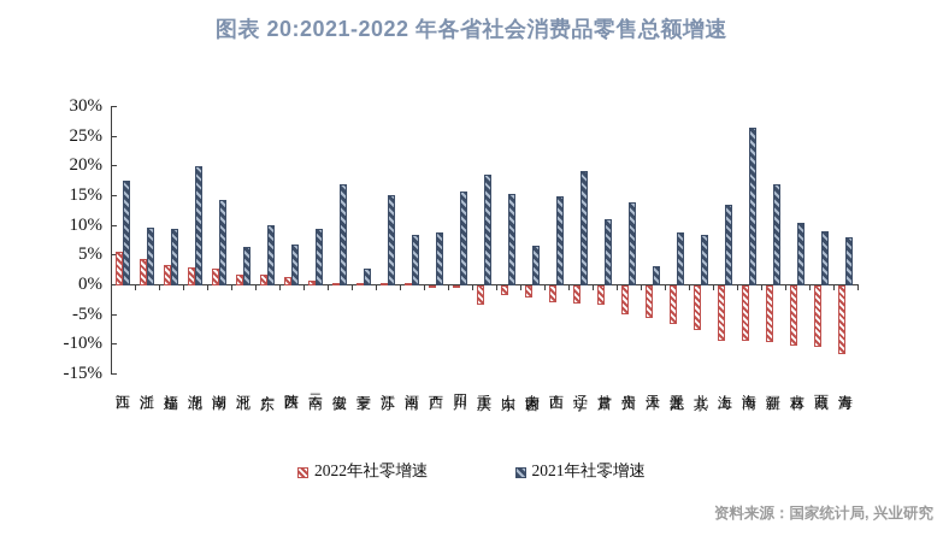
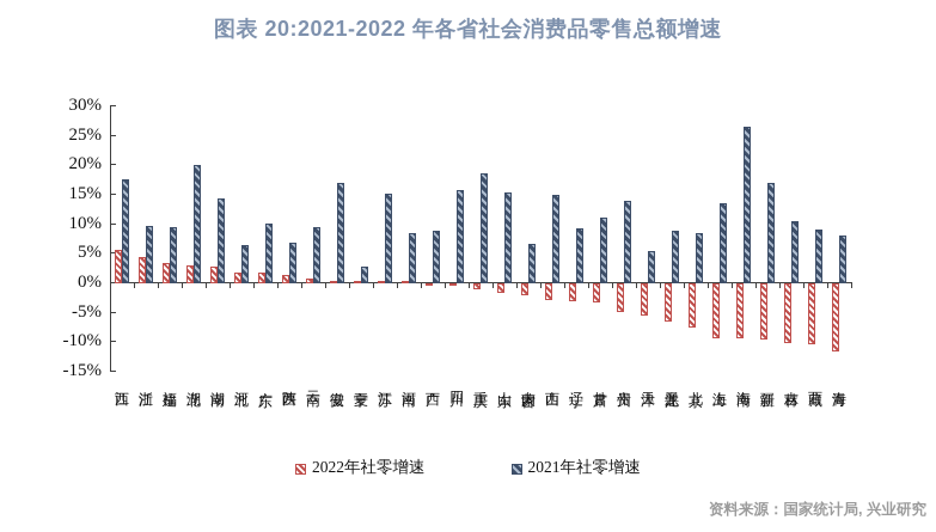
2022年社零增速/重庆: -3% -> -1%
2021年社零增速/辽宁: 19% -> 9%
2021年社零增速/天津: 3% -> 5%
